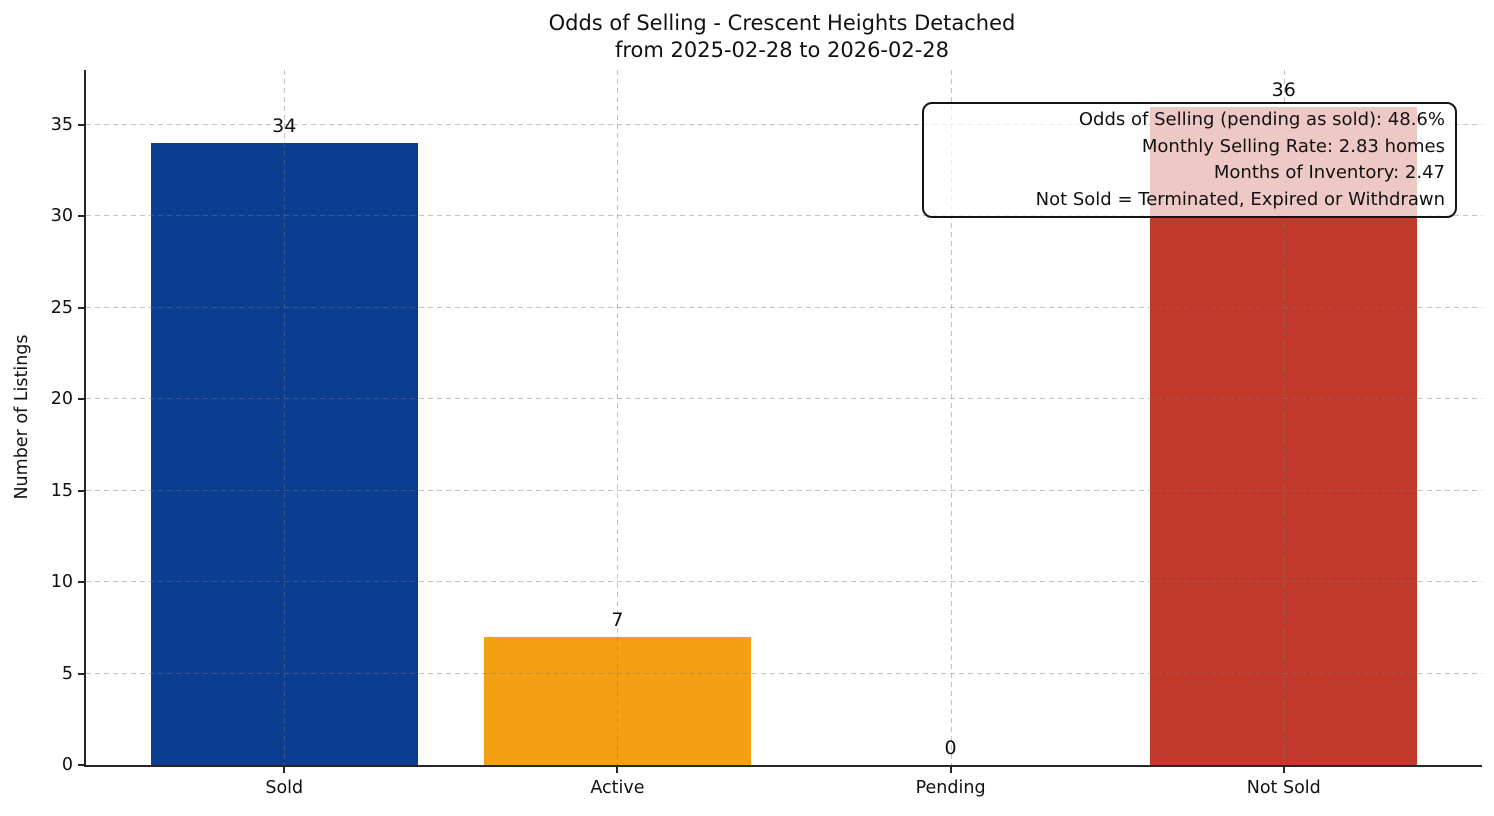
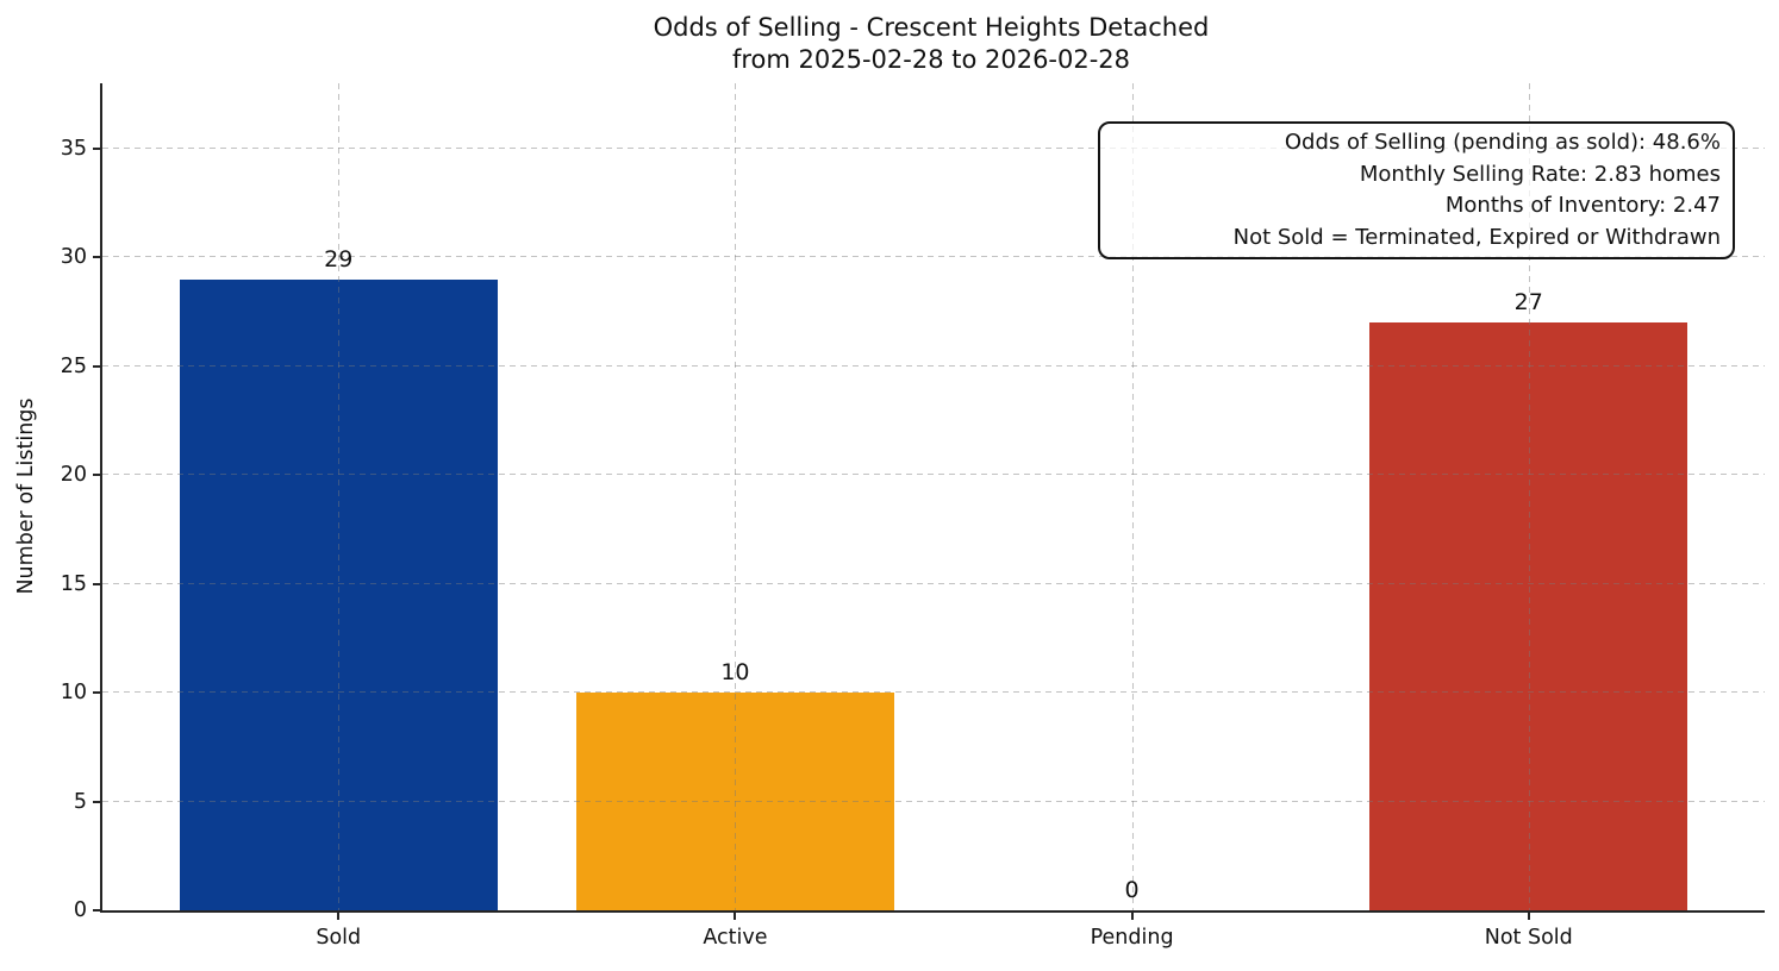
Sold: 34 -> 29
Active: 7 -> 10
Not Sold: 36 -> 27
